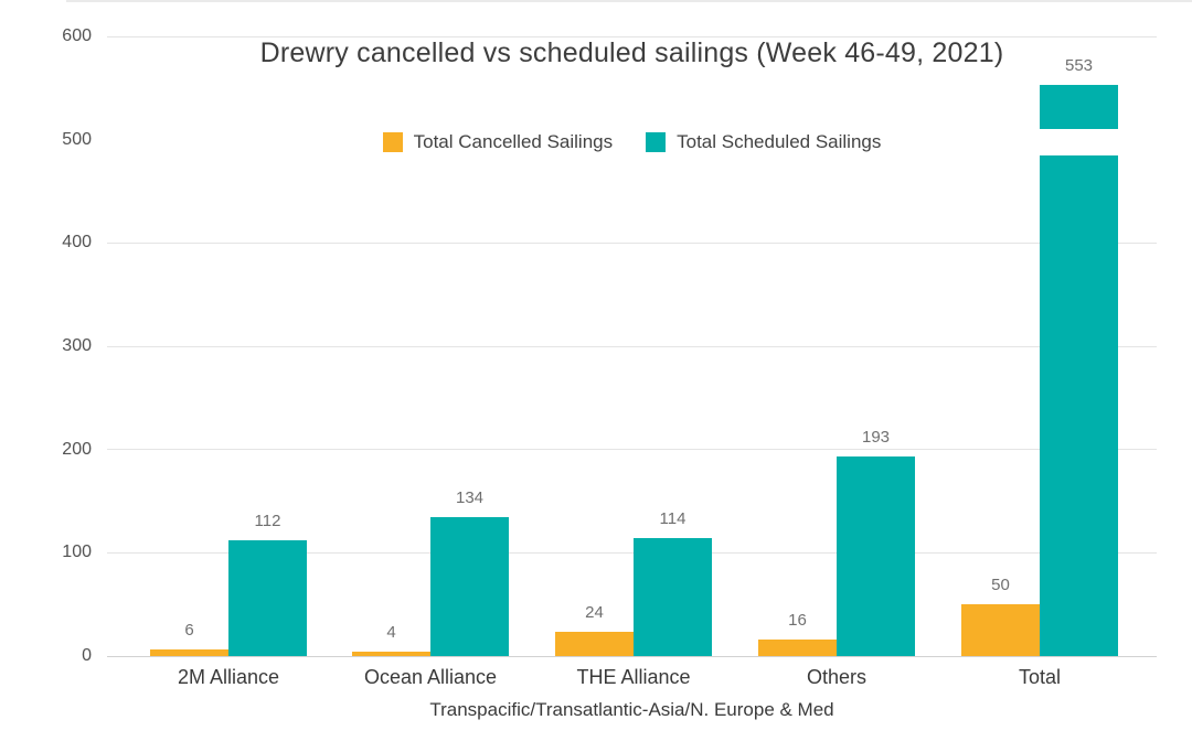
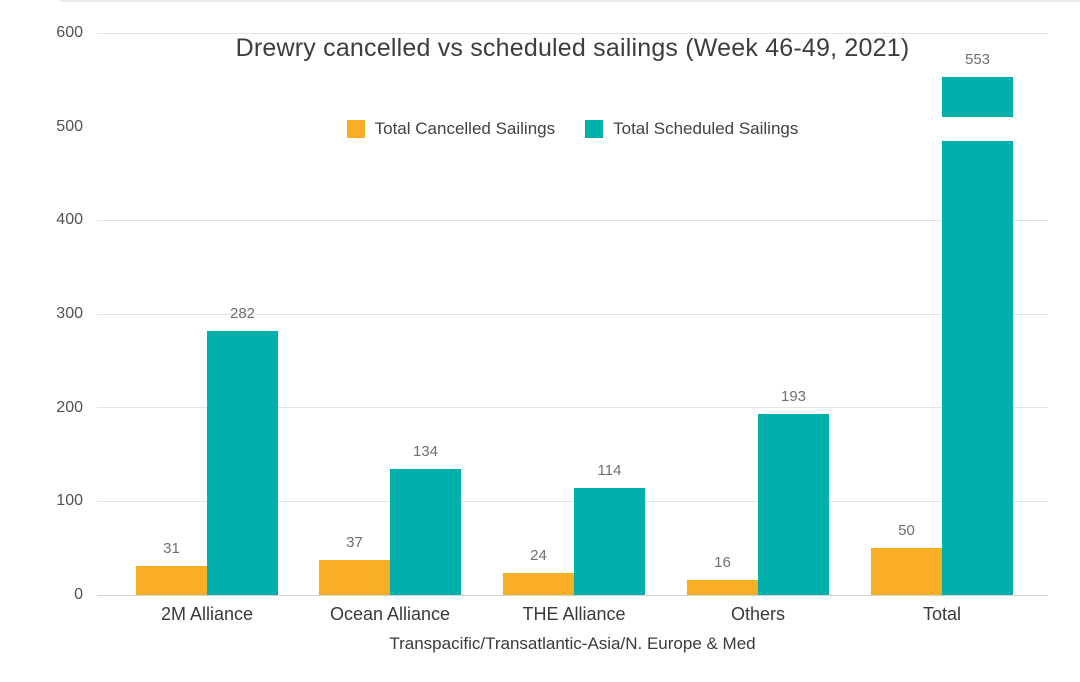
Total Cancelled Sailings/2M Alliance: 6 -> 31
Total Scheduled Sailings/2M Alliance: 112 -> 282
Total Cancelled Sailings/Ocean Alliance: 4 -> 37
